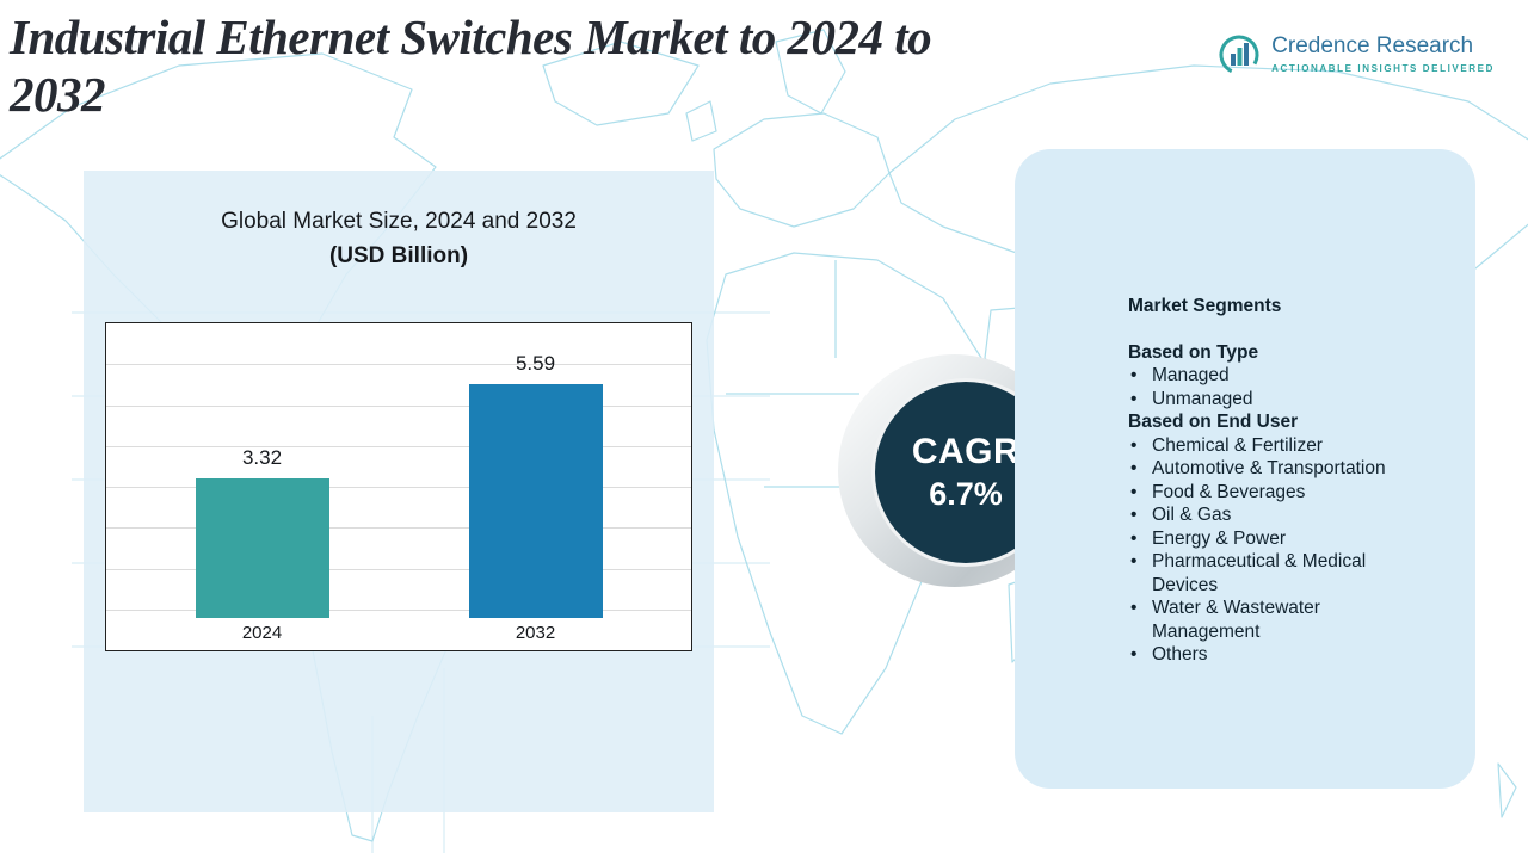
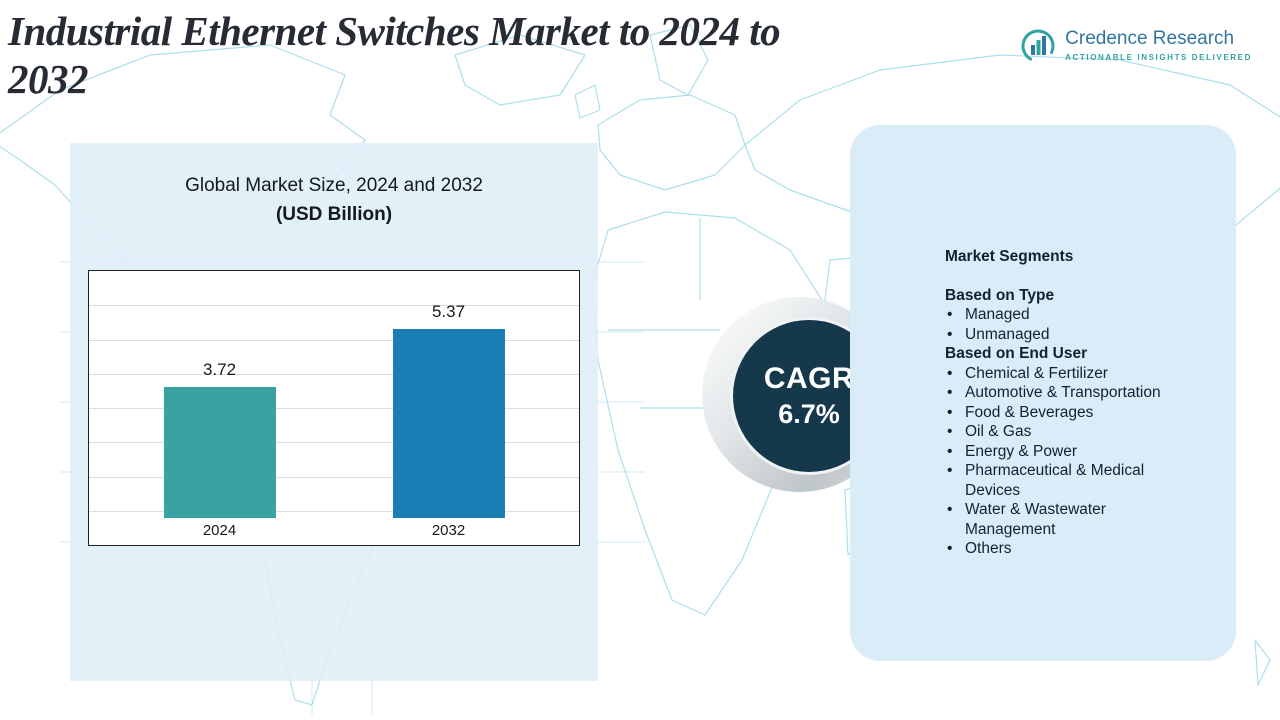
2024: 3.32 -> 3.72
2032: 5.59 -> 5.37
